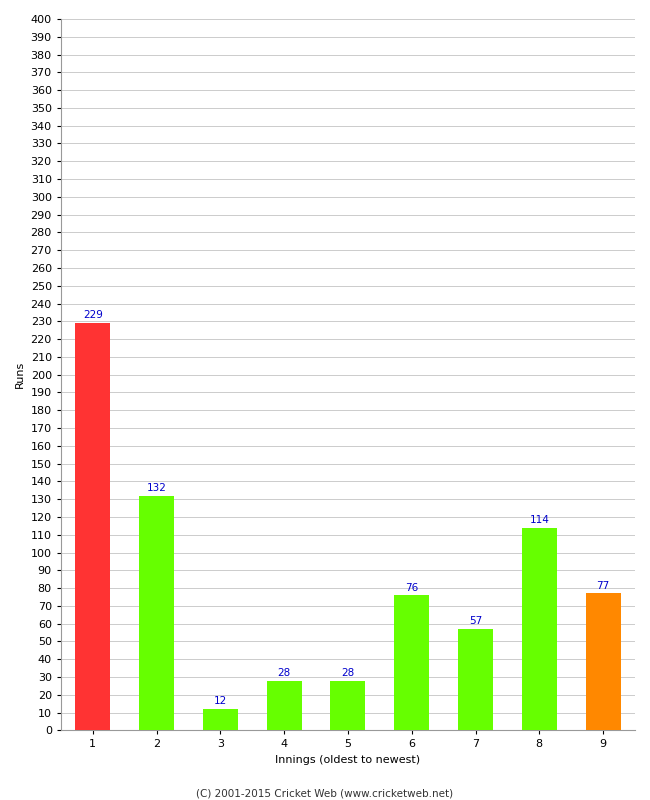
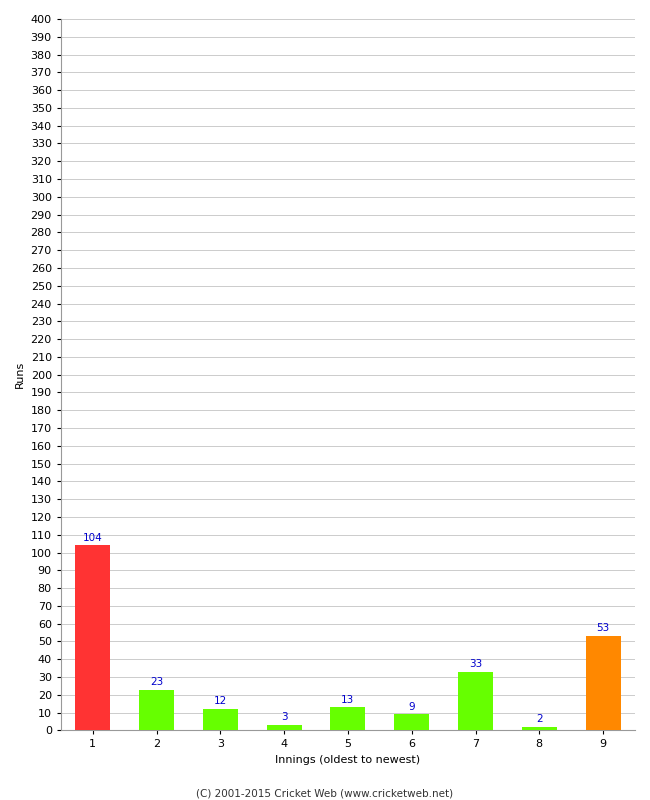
1: 229 -> 104
2: 132 -> 23
4: 28 -> 3
5: 28 -> 13
6: 76 -> 9
7: 57 -> 33
8: 114 -> 2
9: 77 -> 53
